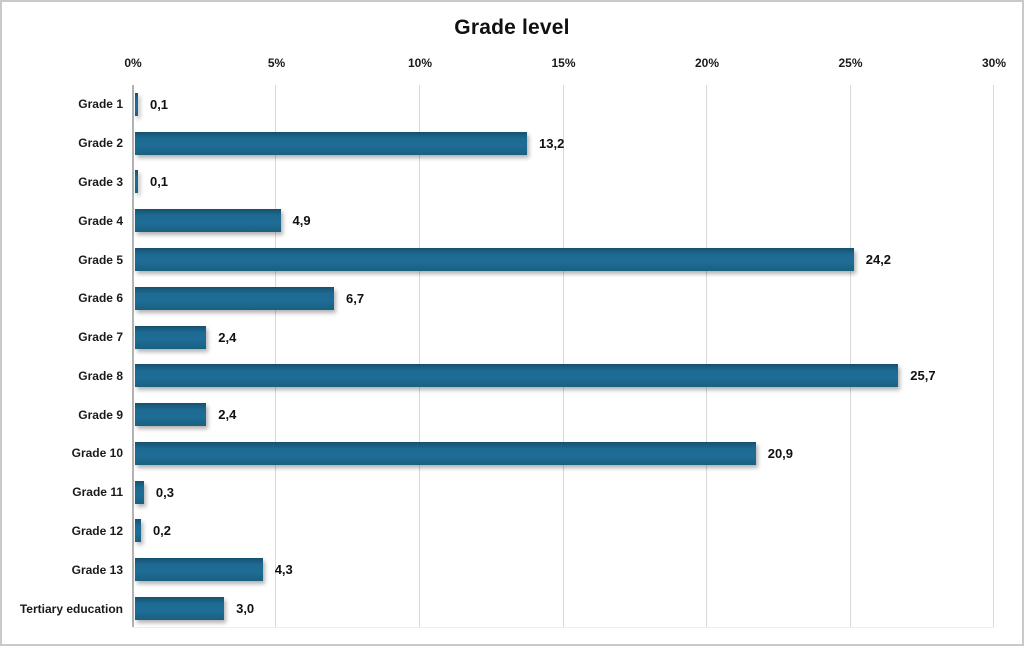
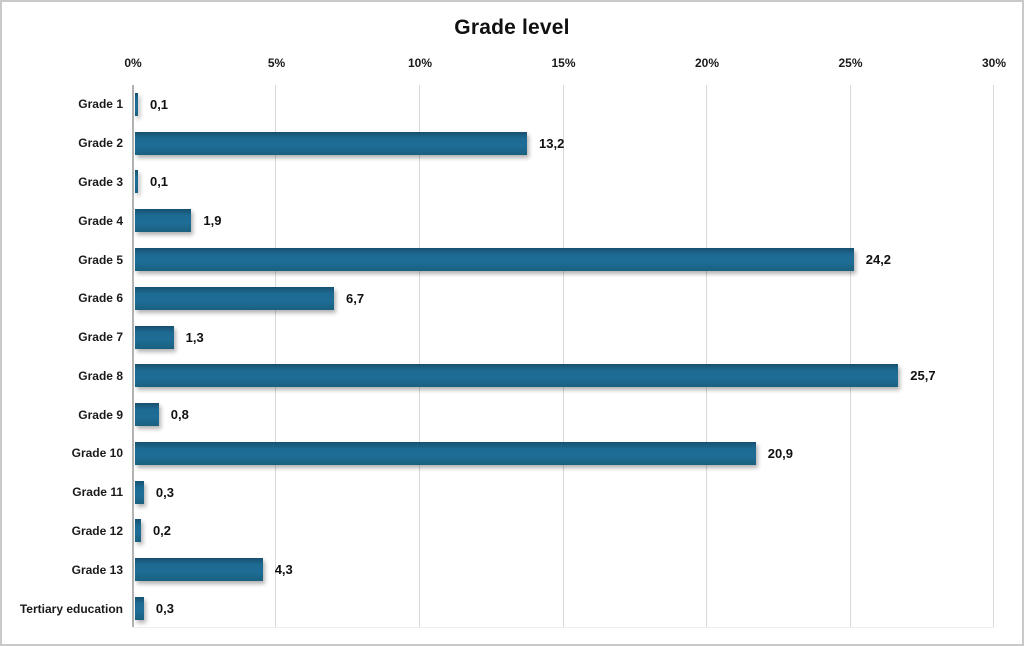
Grade 4: 4,9 -> 1,9
Grade 7: 2,4 -> 1,3
Grade 9: 2,4 -> 0,8
Tertiary education: 3,0 -> 0,3
